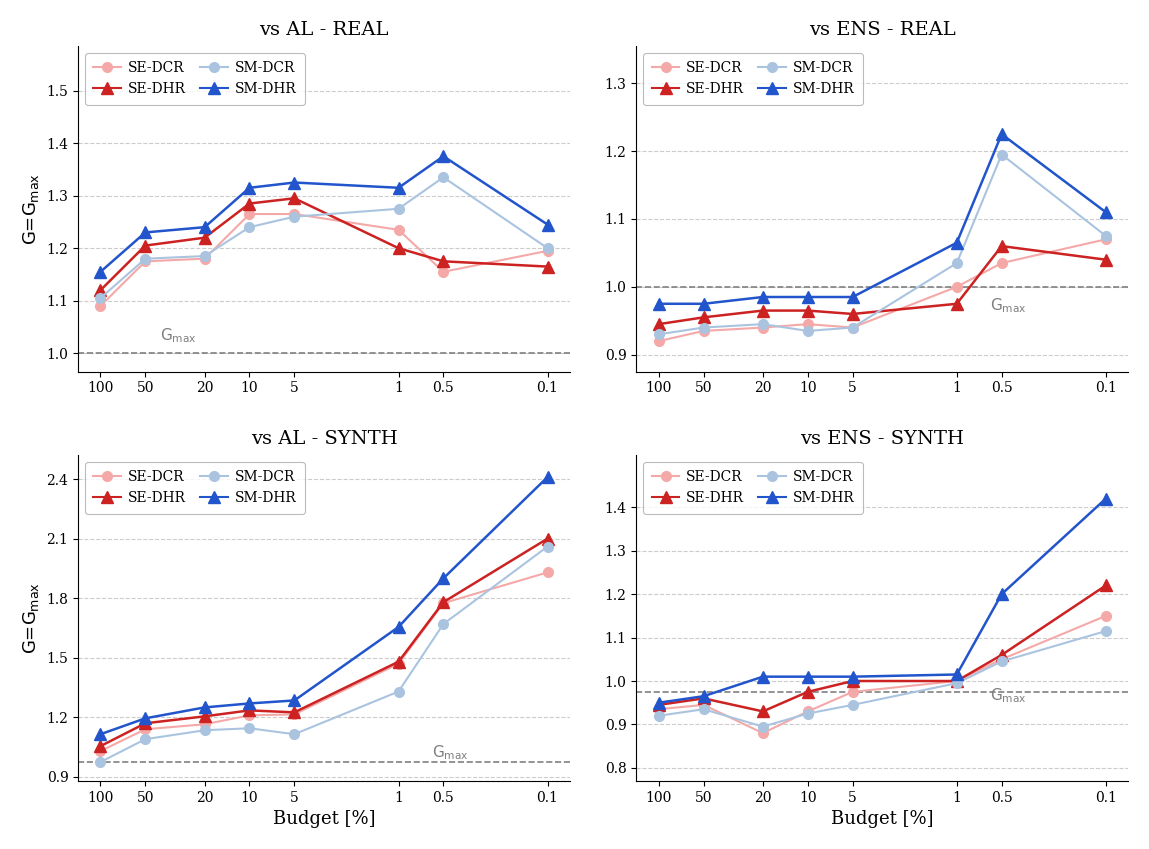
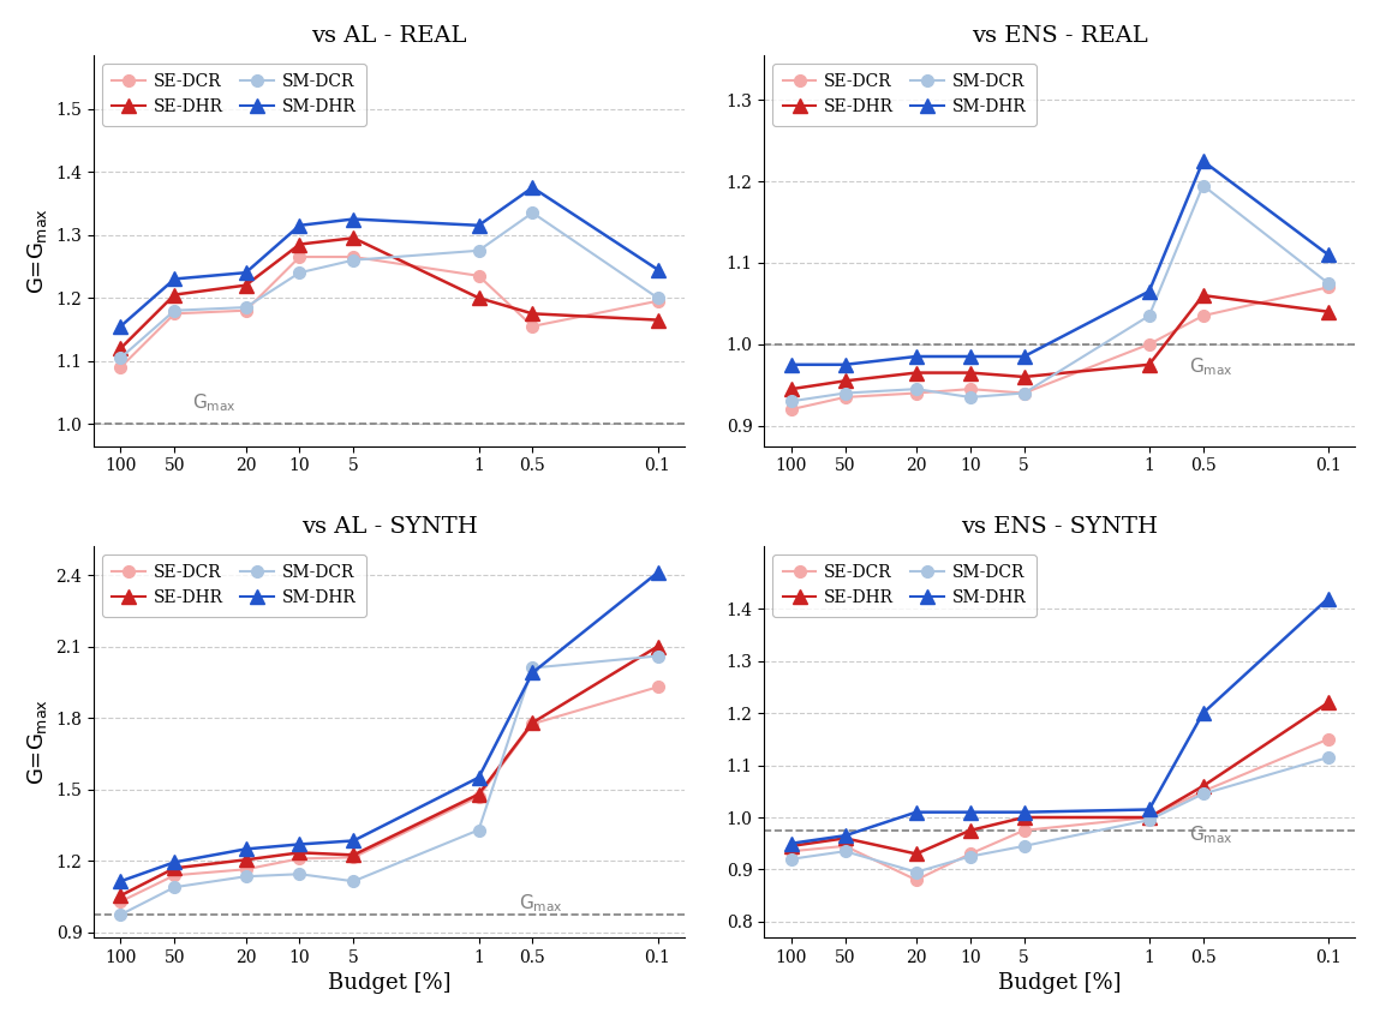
vs AL - SYNTH/SM-DHR/1: 1.66 -> 1.55
vs AL - SYNTH/SM-DCR/0.5: 1.67 -> 2.01
vs AL - SYNTH/SM-DHR/0.5: 1.90 -> 1.99
